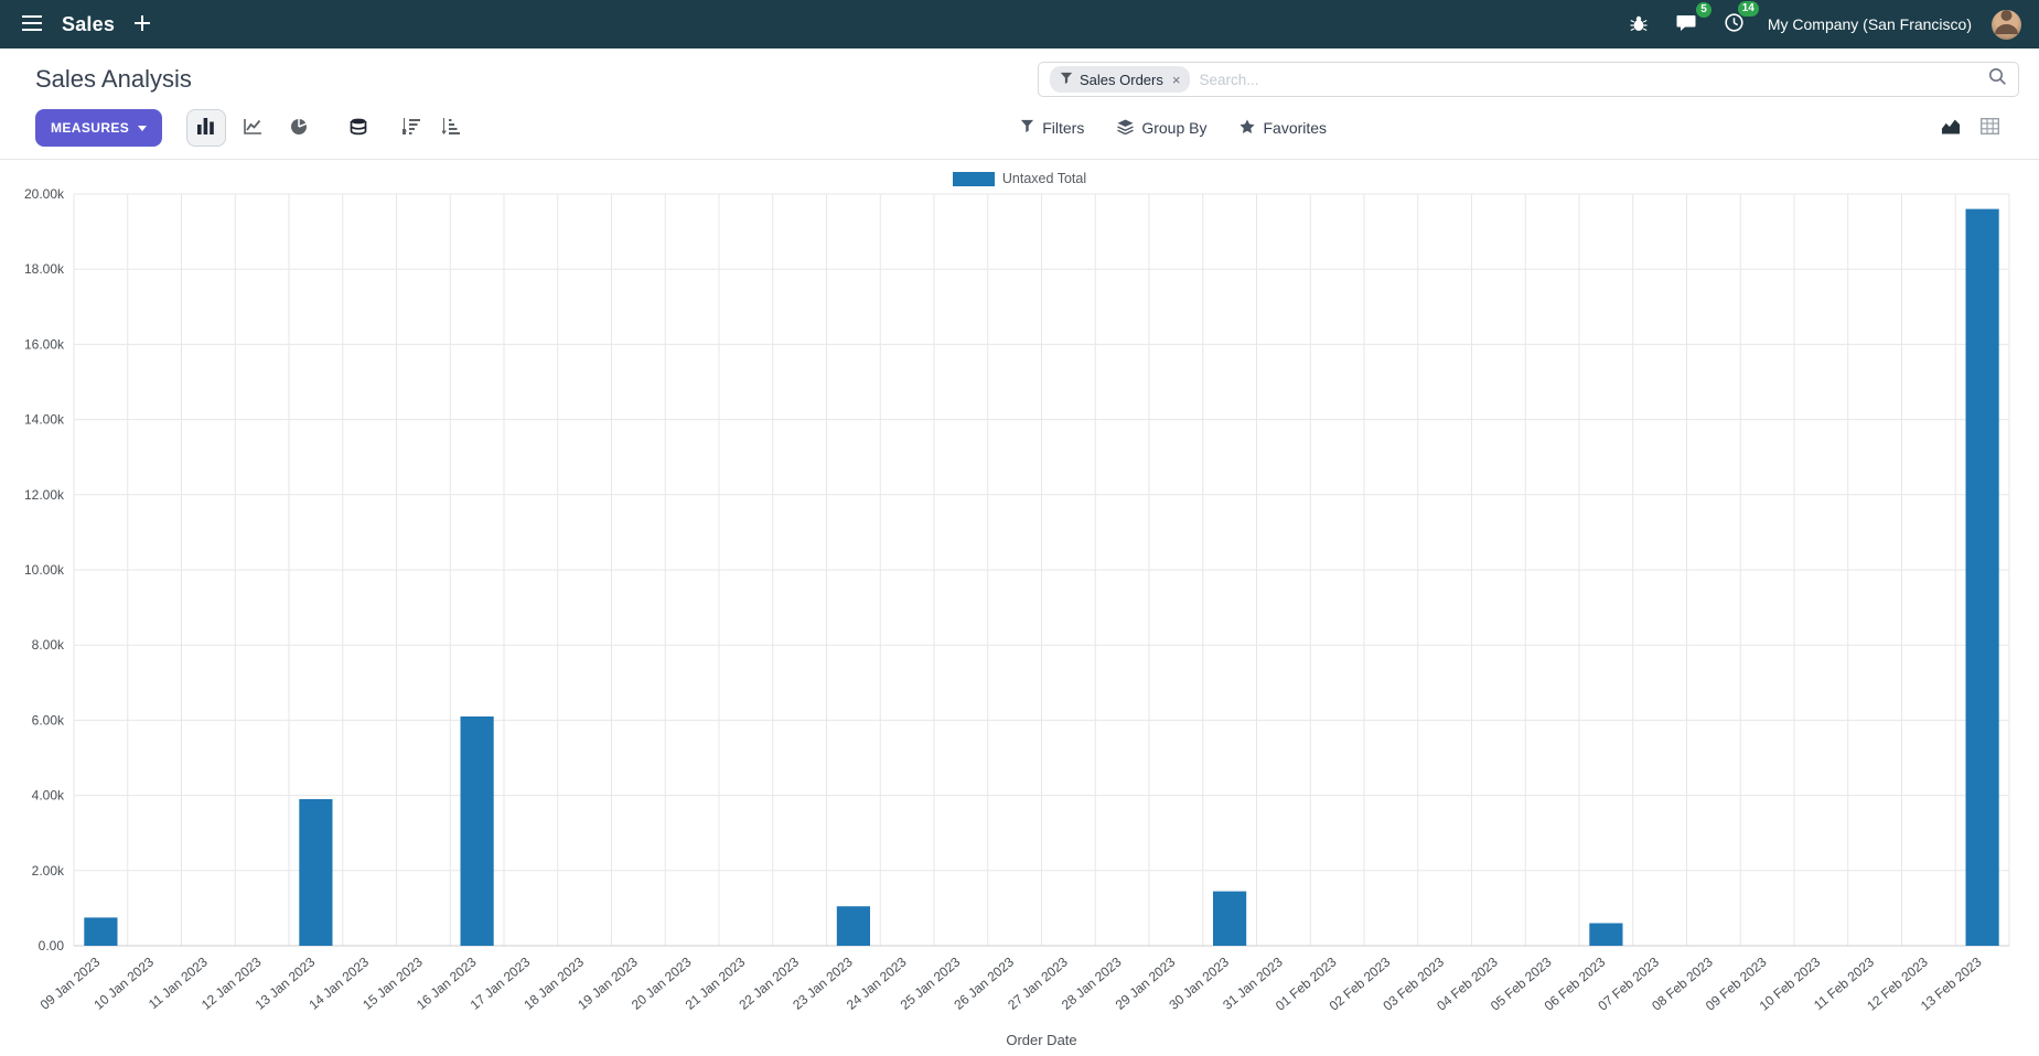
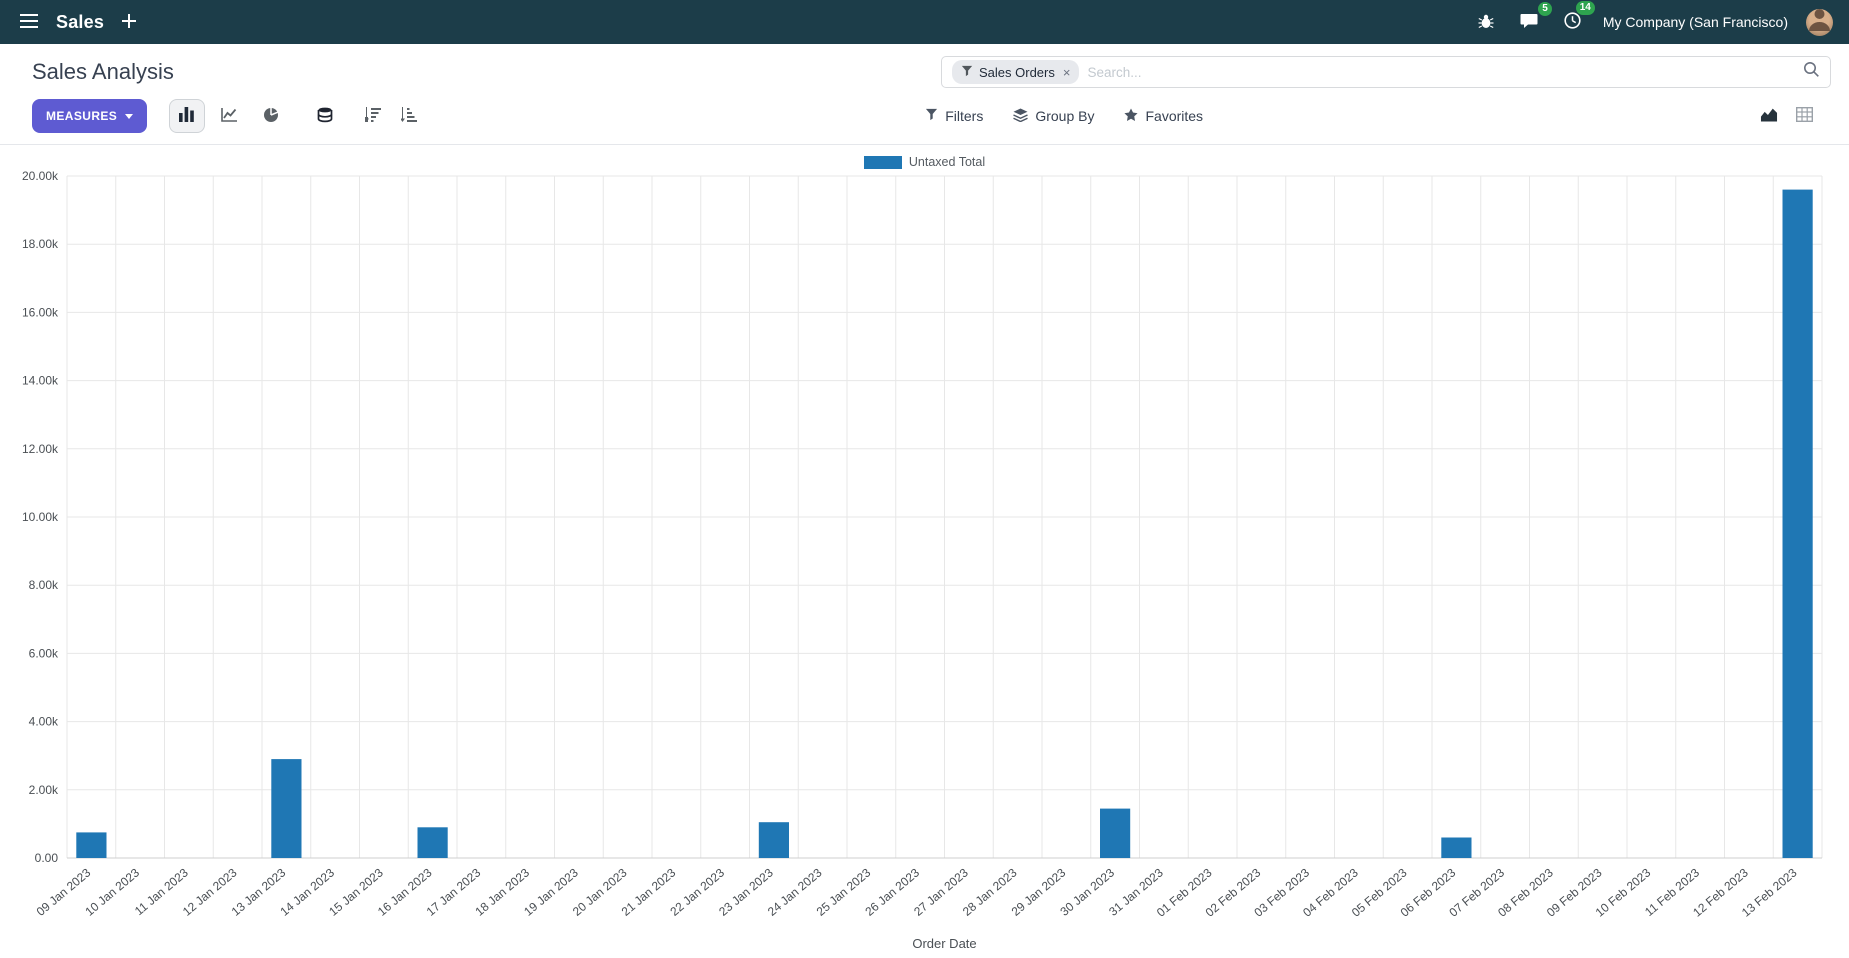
13 Jan 2023: 3.9k -> 2.9k
16 Jan 2023: 6.1k -> 0.9k
